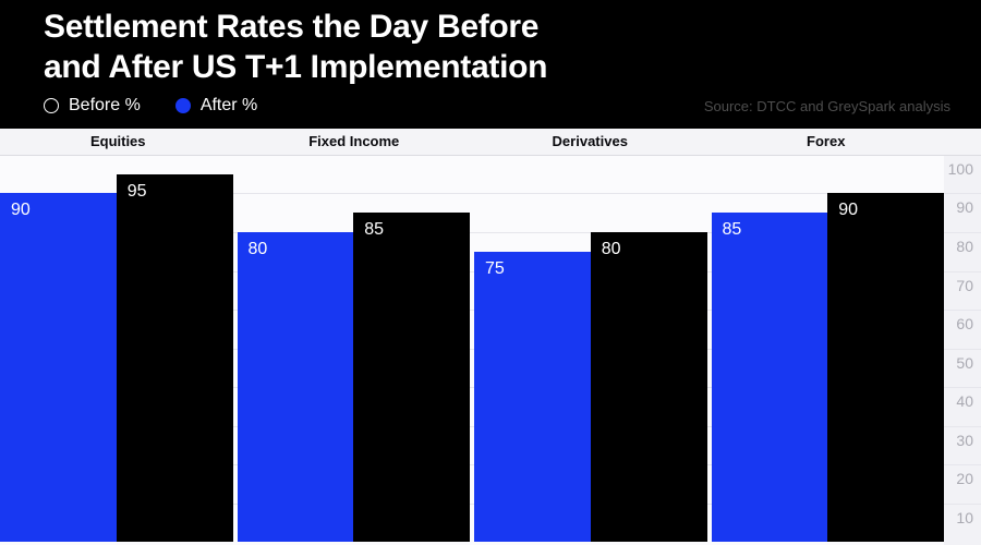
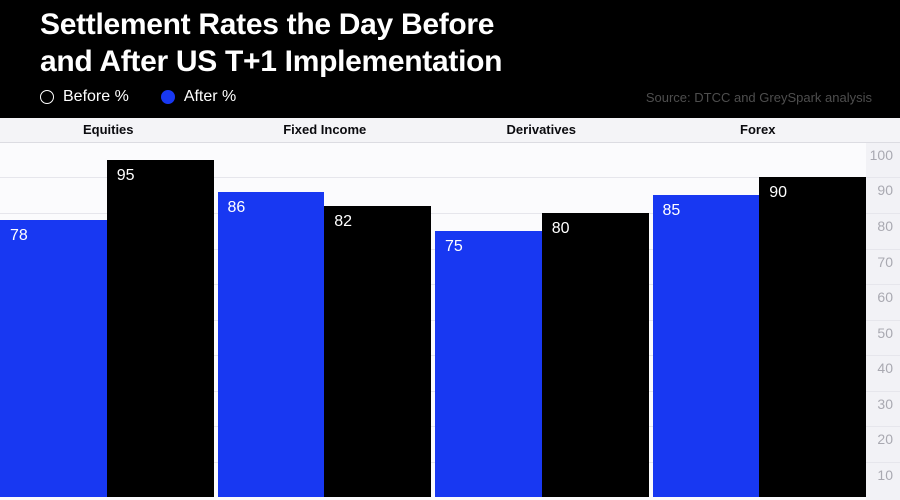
After %/Equities: 90 -> 78
Before %/Fixed Income: 85 -> 82
After %/Fixed Income: 80 -> 86
